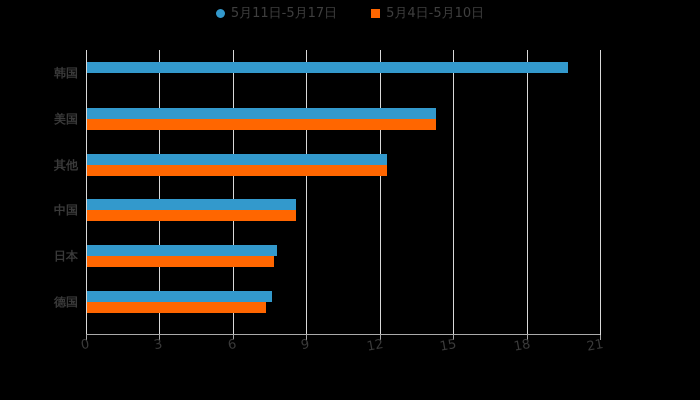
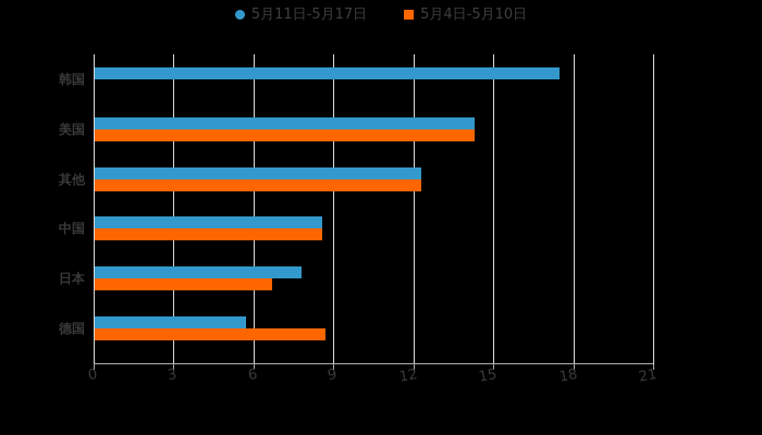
5月11日-5月17日/韩国: 19.7 -> 17.5
5月4日-5月10日/日本: 7.7 -> 6.7
5月11日-5月17日/德国: 7.6 -> 5.7
5月4日-5月10日/德国: 7.3 -> 8.7
